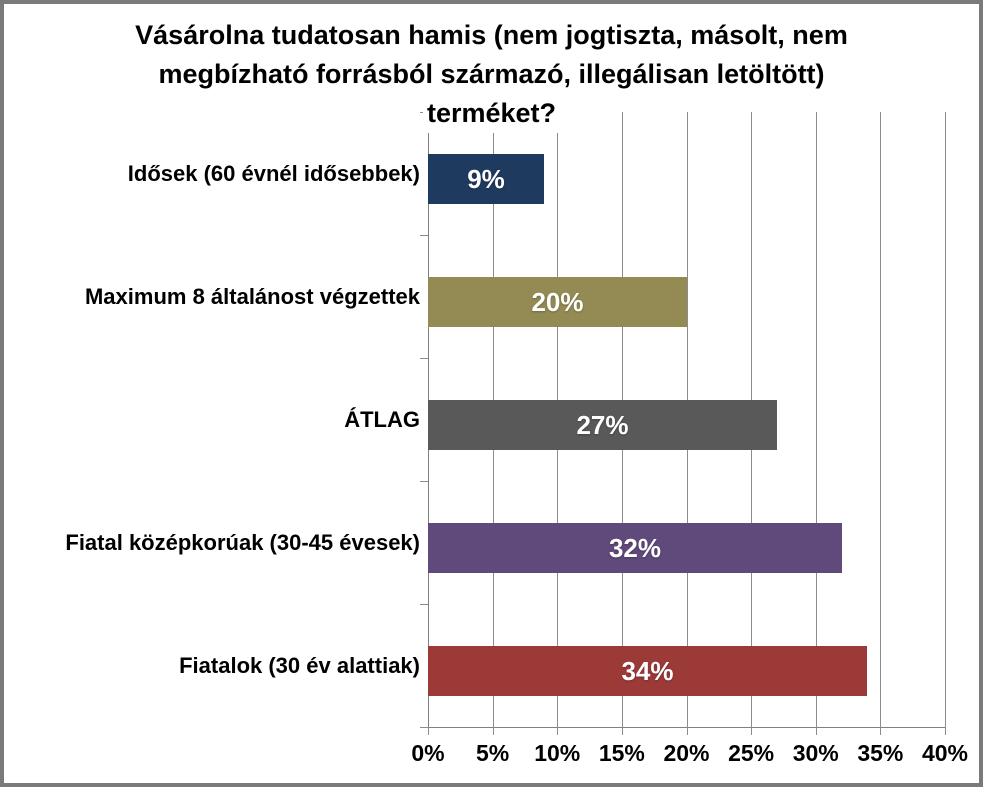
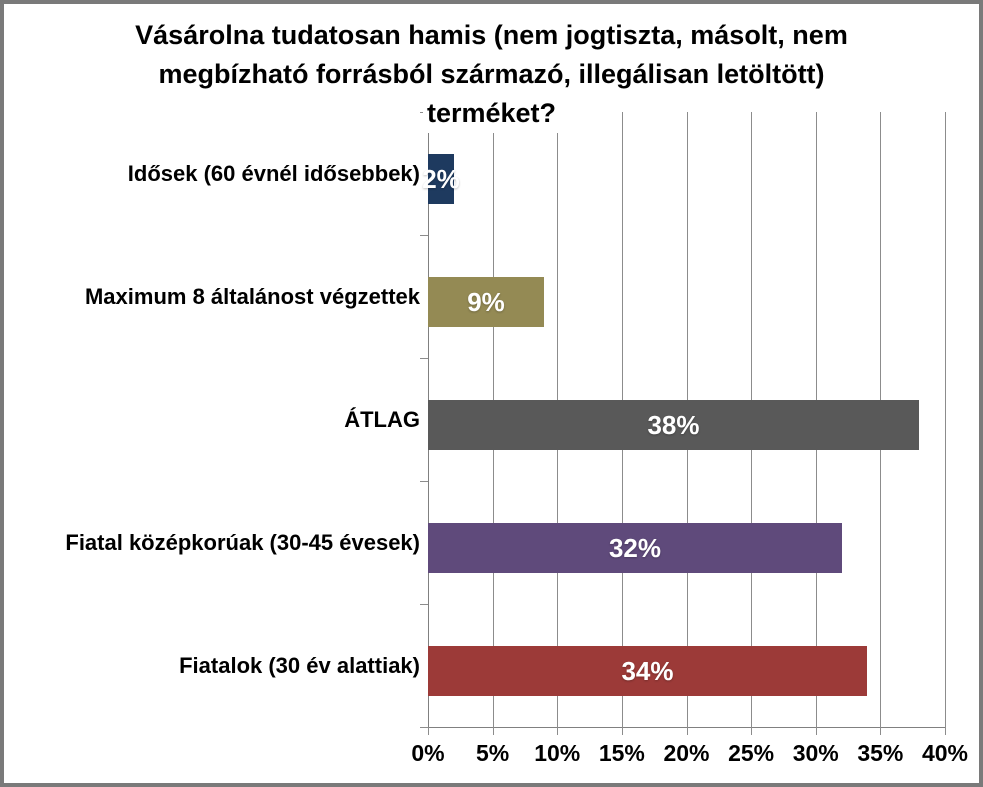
Idősek (60 évnél idősebbek): 9% -> 2%
Maximum 8 általánost végzettek: 20% -> 9%
ÁTLAG: 27% -> 38%
